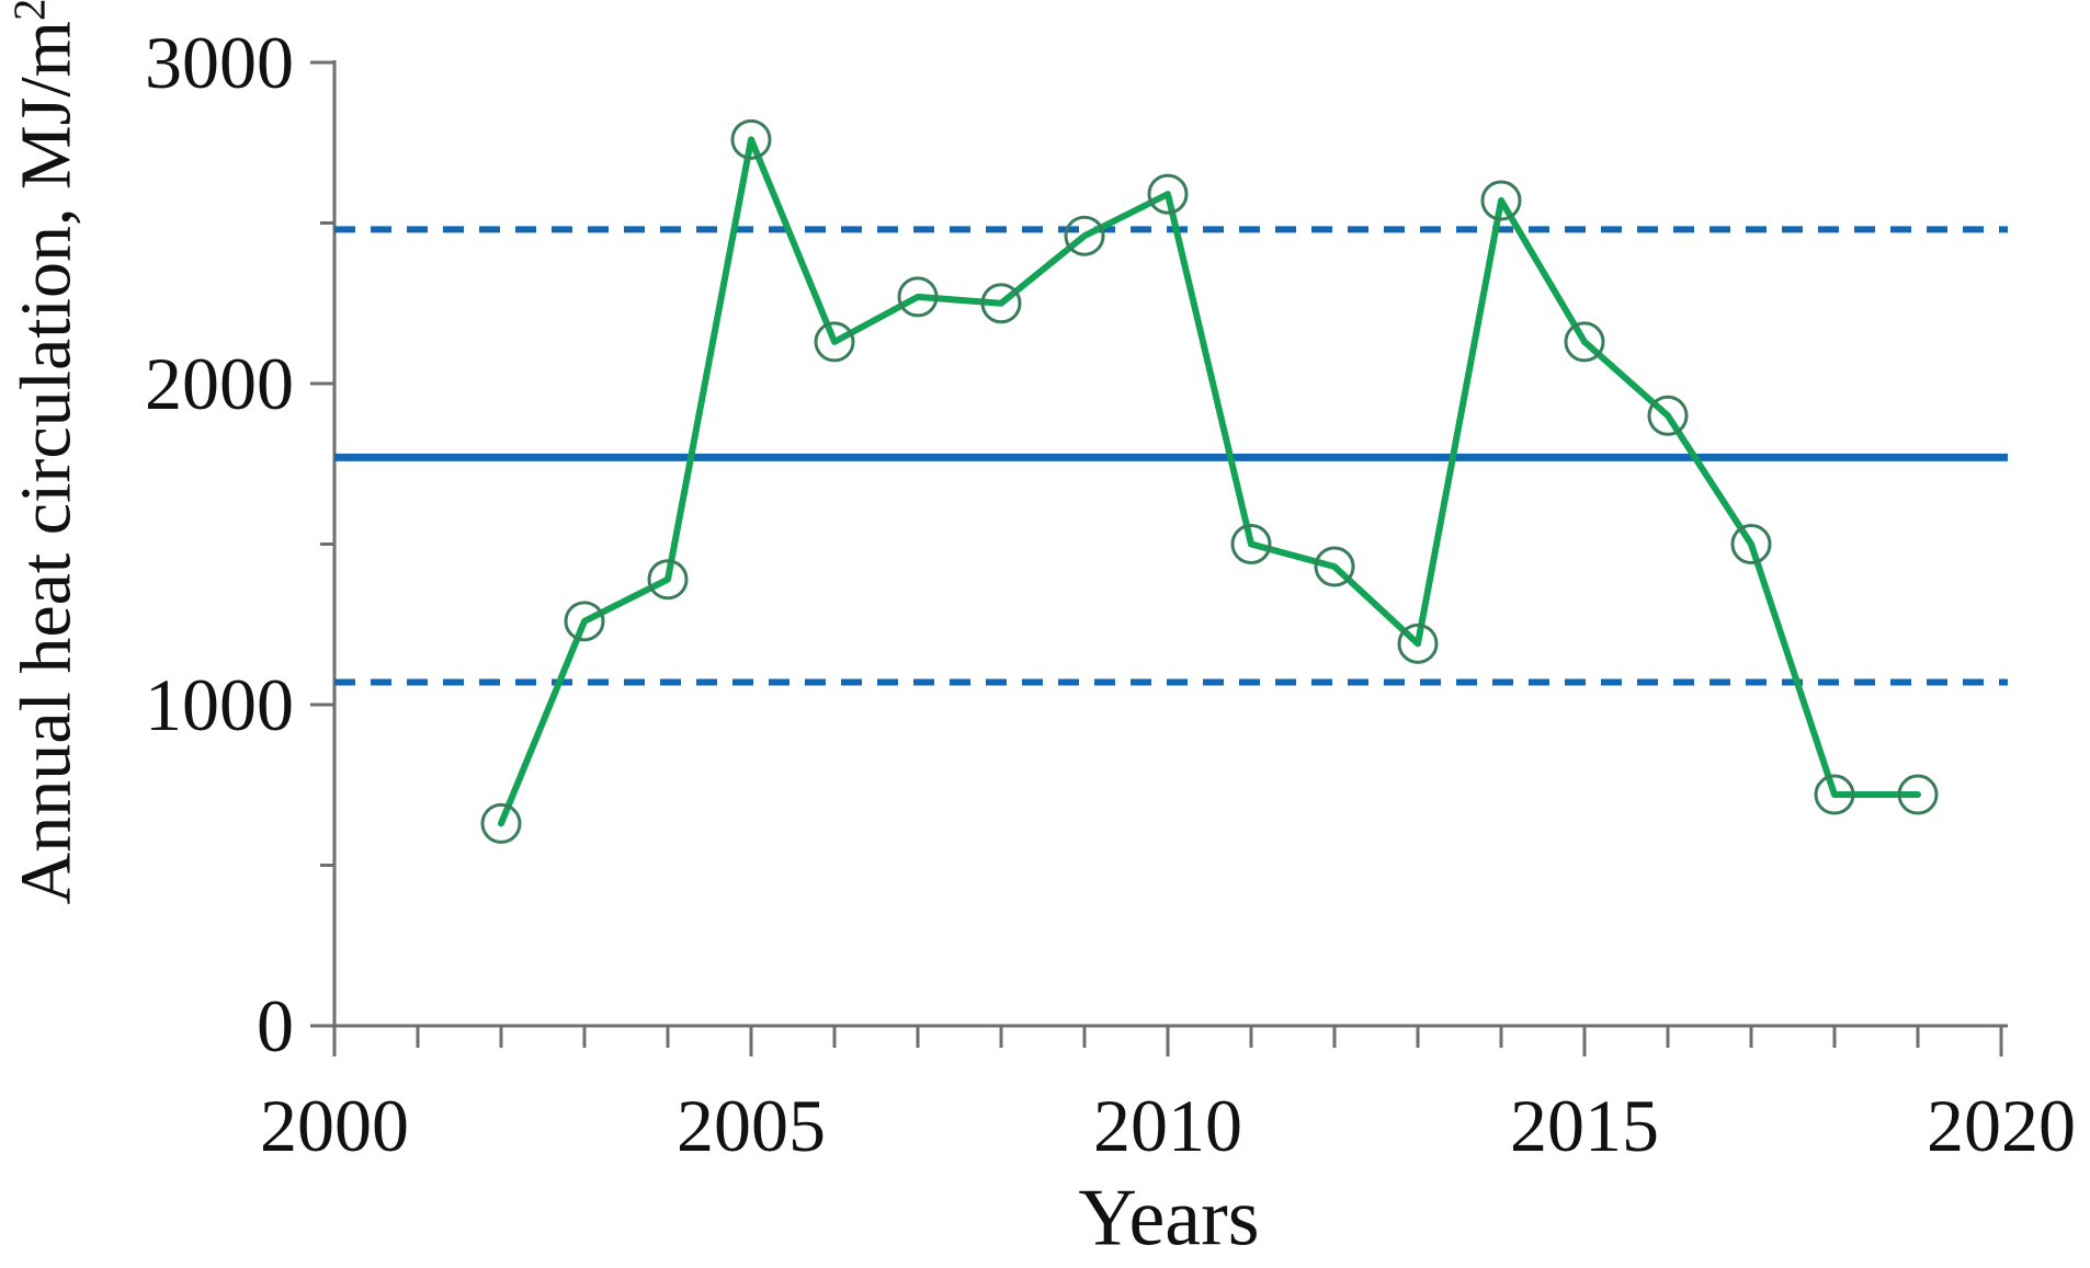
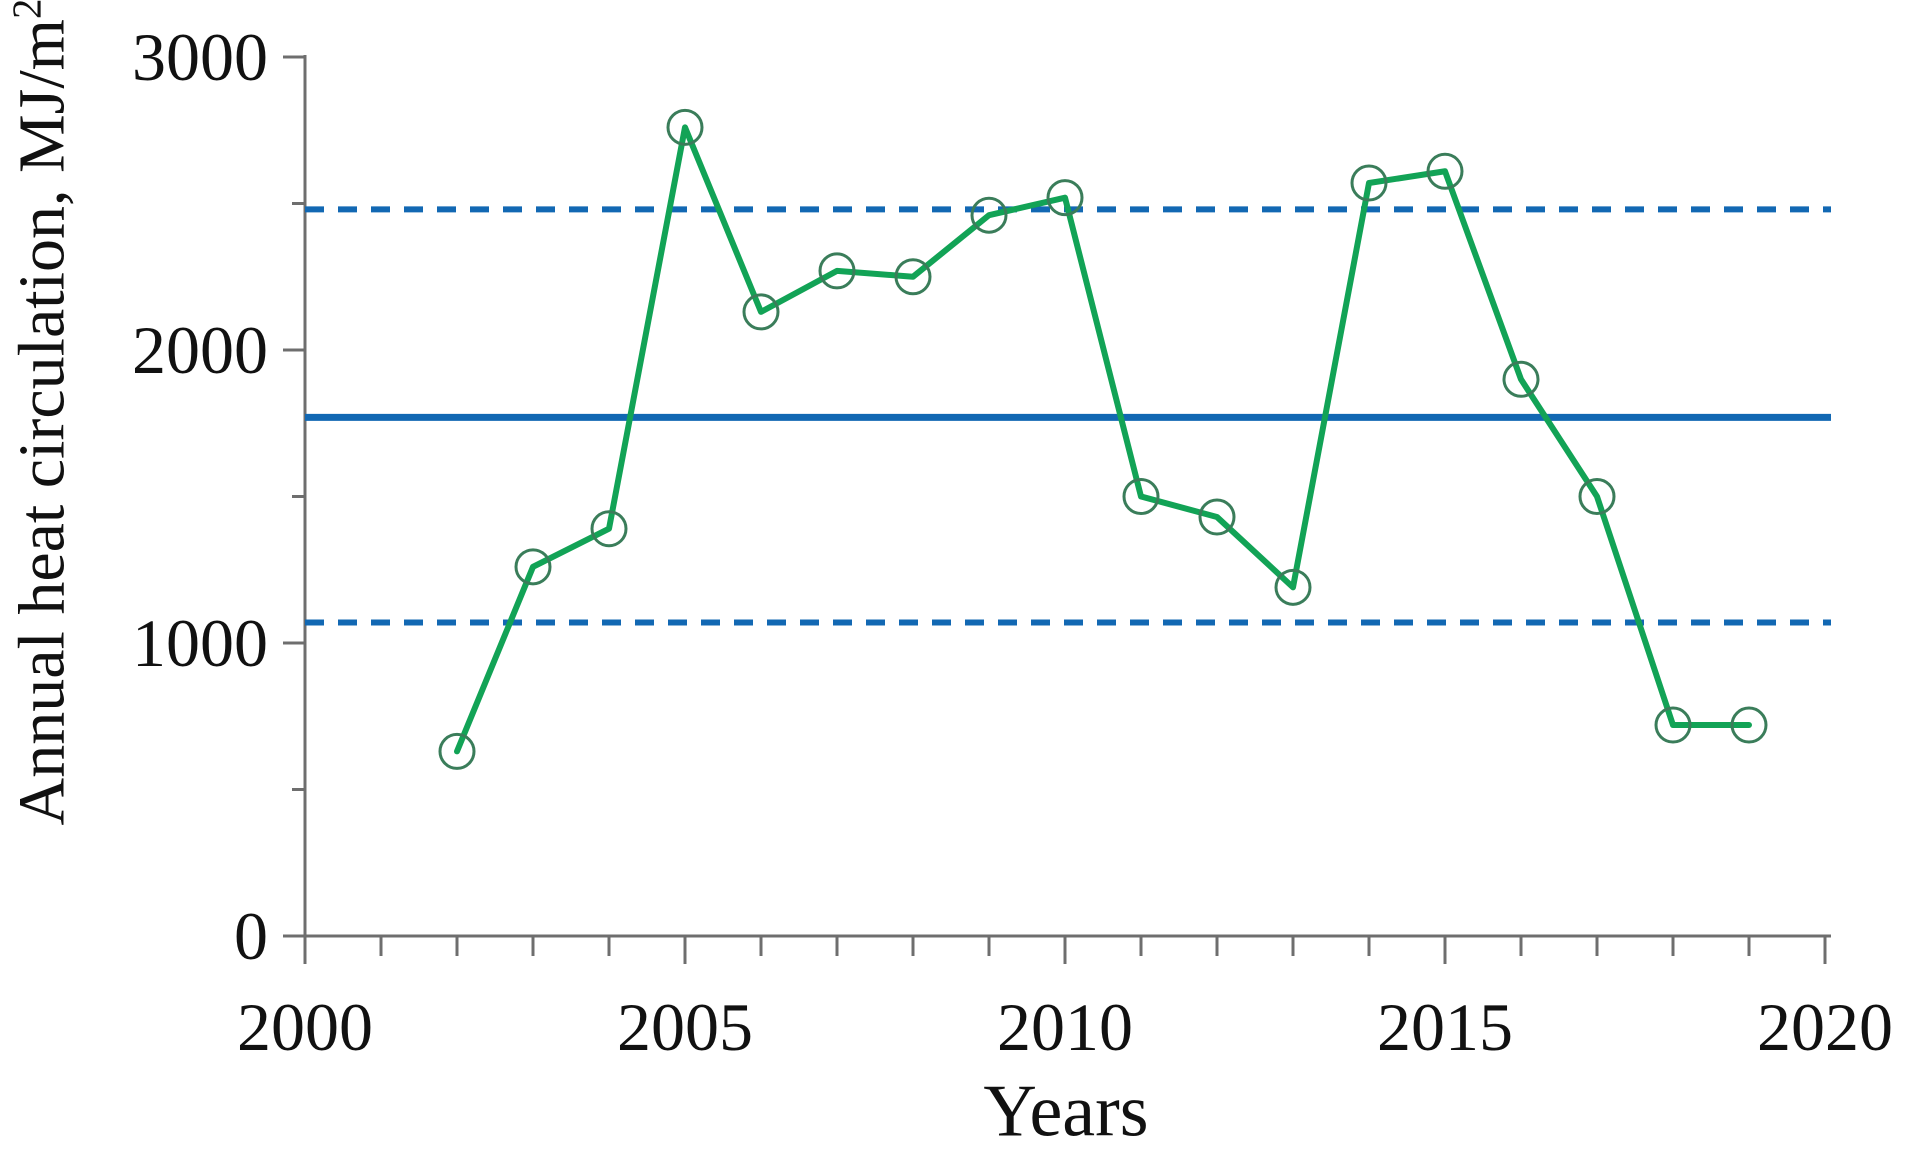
2010: 2590 -> 2520
2015: 2130 -> 2610
